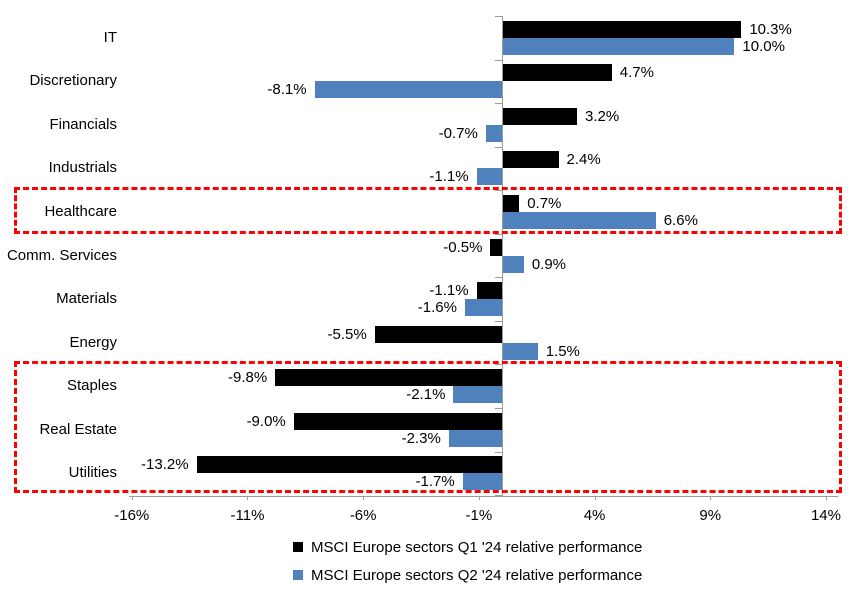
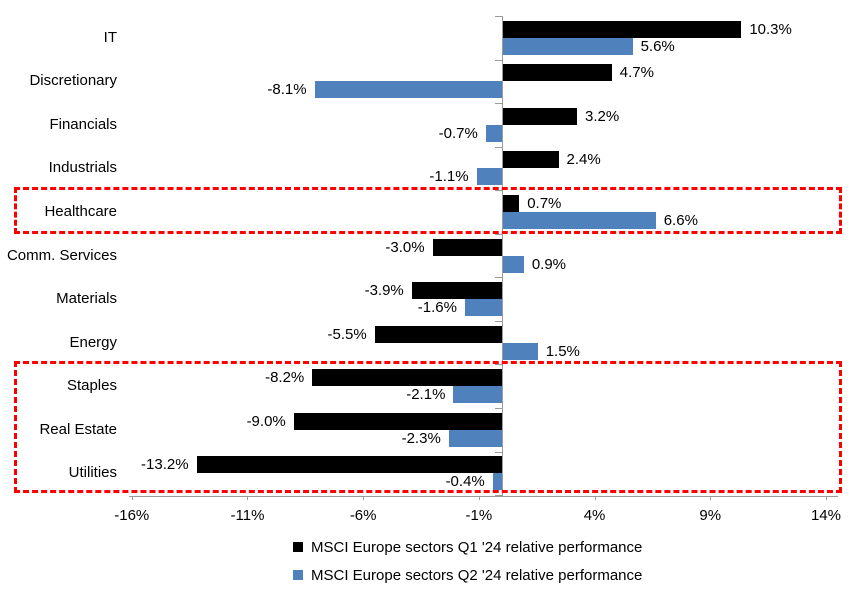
MSCI Europe sectors Q2 '24 relative performance/IT: 10.0% -> 5.6%
MSCI Europe sectors Q1 '24 relative performance/Comm. Services: -0.5% -> -3.0%
MSCI Europe sectors Q1 '24 relative performance/Materials: -1.1% -> -3.9%
MSCI Europe sectors Q1 '24 relative performance/Staples: -9.8% -> -8.2%
MSCI Europe sectors Q2 '24 relative performance/Utilities: -1.7% -> -0.4%
